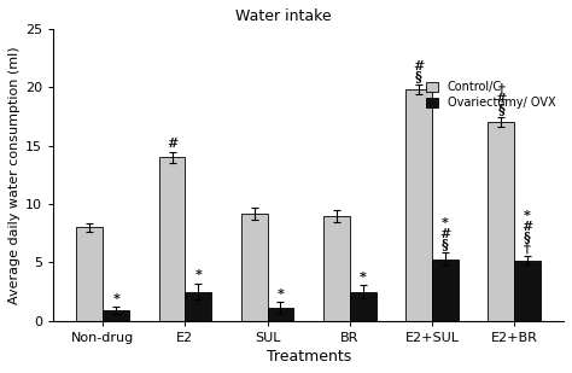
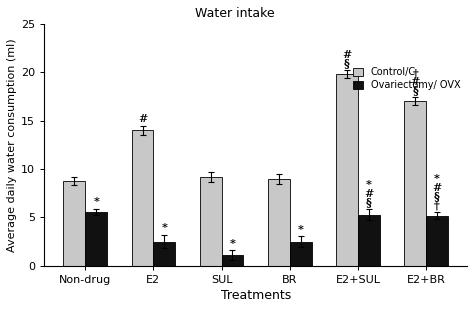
Control/C/Non-drug: 8.0 -> 8.8
Ovariectomy/ OVX/Non-drug: 0.9 -> 5.6
